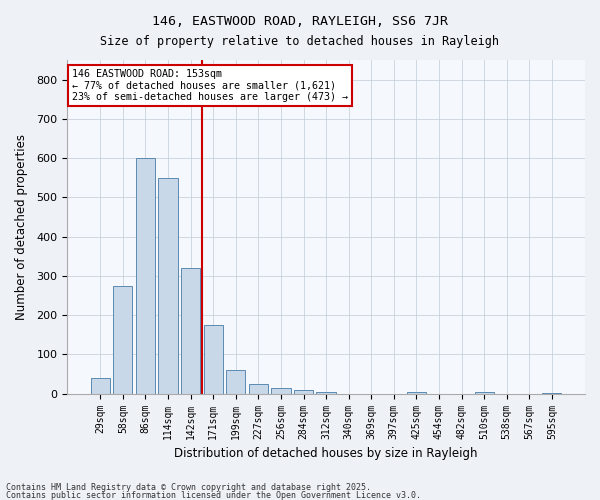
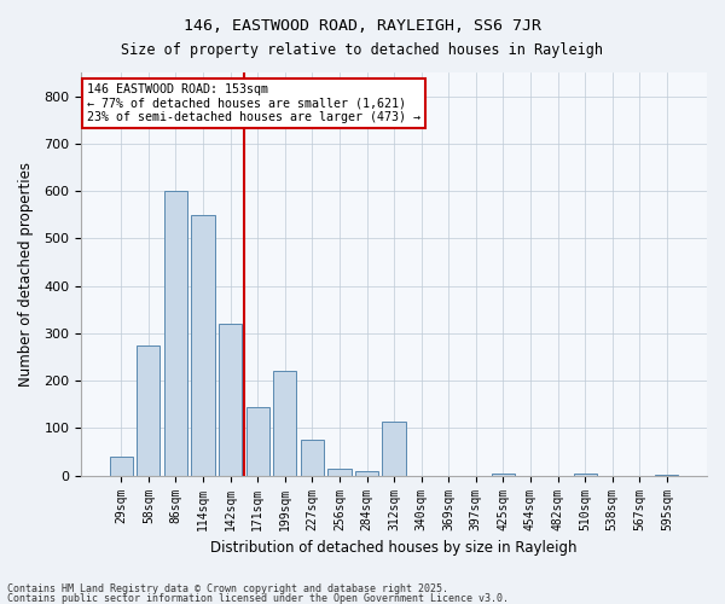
171sqm: 175 -> 145
199sqm: 60 -> 220
227sqm: 25 -> 75
312sqm: 5 -> 115
